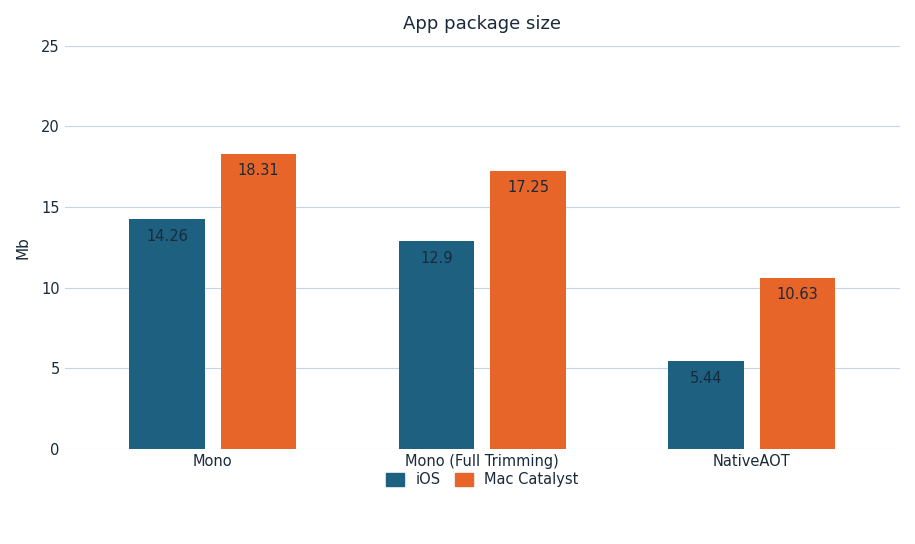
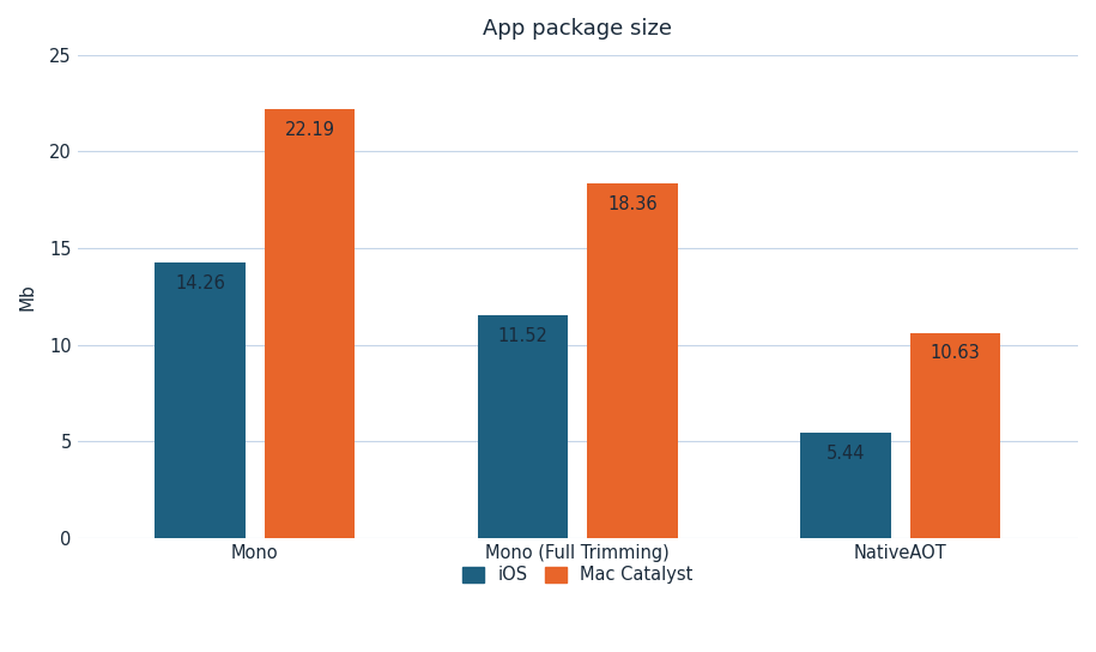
Mac Catalyst/Mono: 18.31 -> 22.19
iOS/Mono (Full Trimming): 12.9 -> 11.52
Mac Catalyst/Mono (Full Trimming): 17.25 -> 18.36
